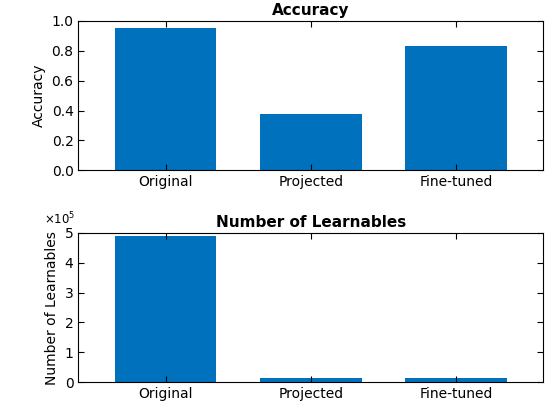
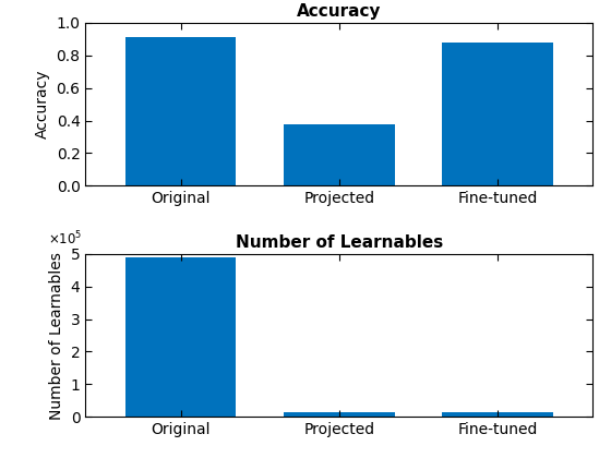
Accuracy/Original: 0.95 -> 0.91
Accuracy/Fine-tuned: 0.83 -> 0.88
